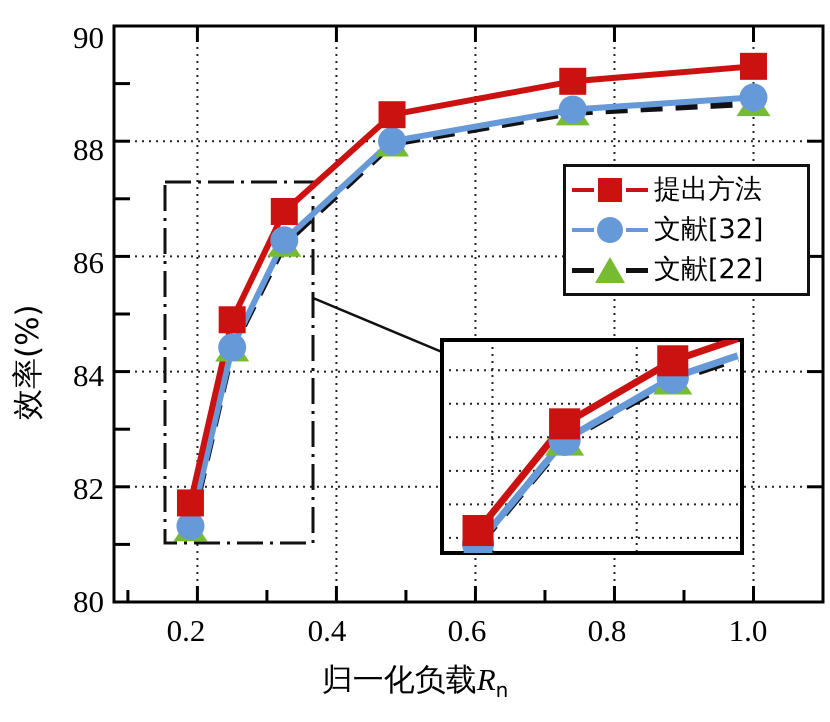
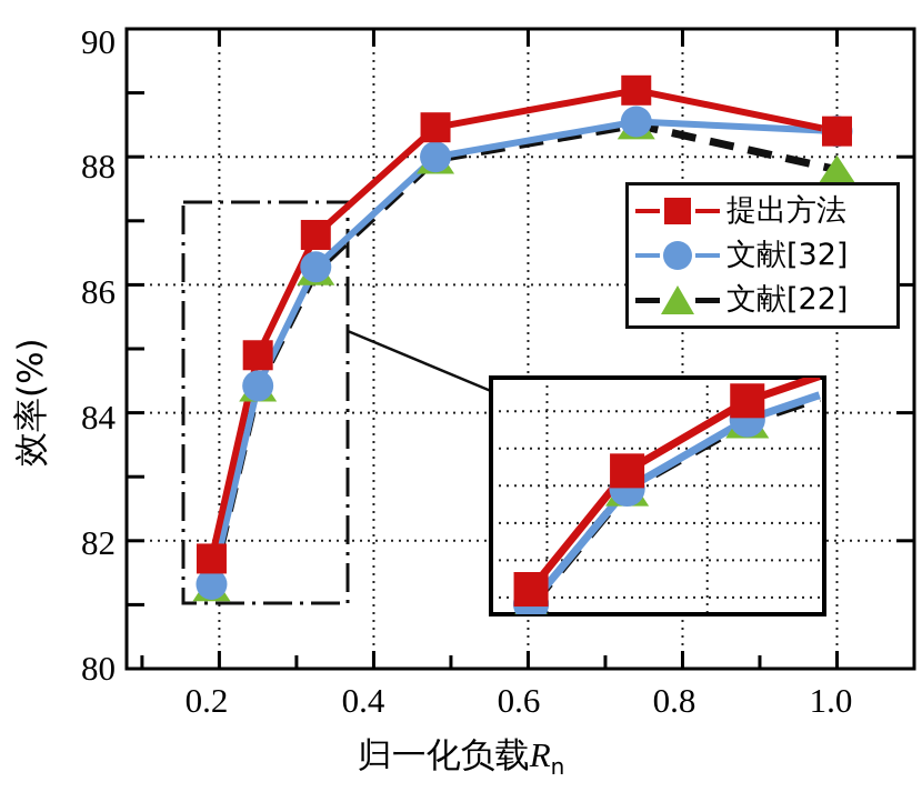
提出方法/1.0: 89.3 -> 88.4
文献[32]/1.0: 88.8 -> 88.4
文献[22]/1.0: 88.7 -> 87.8
